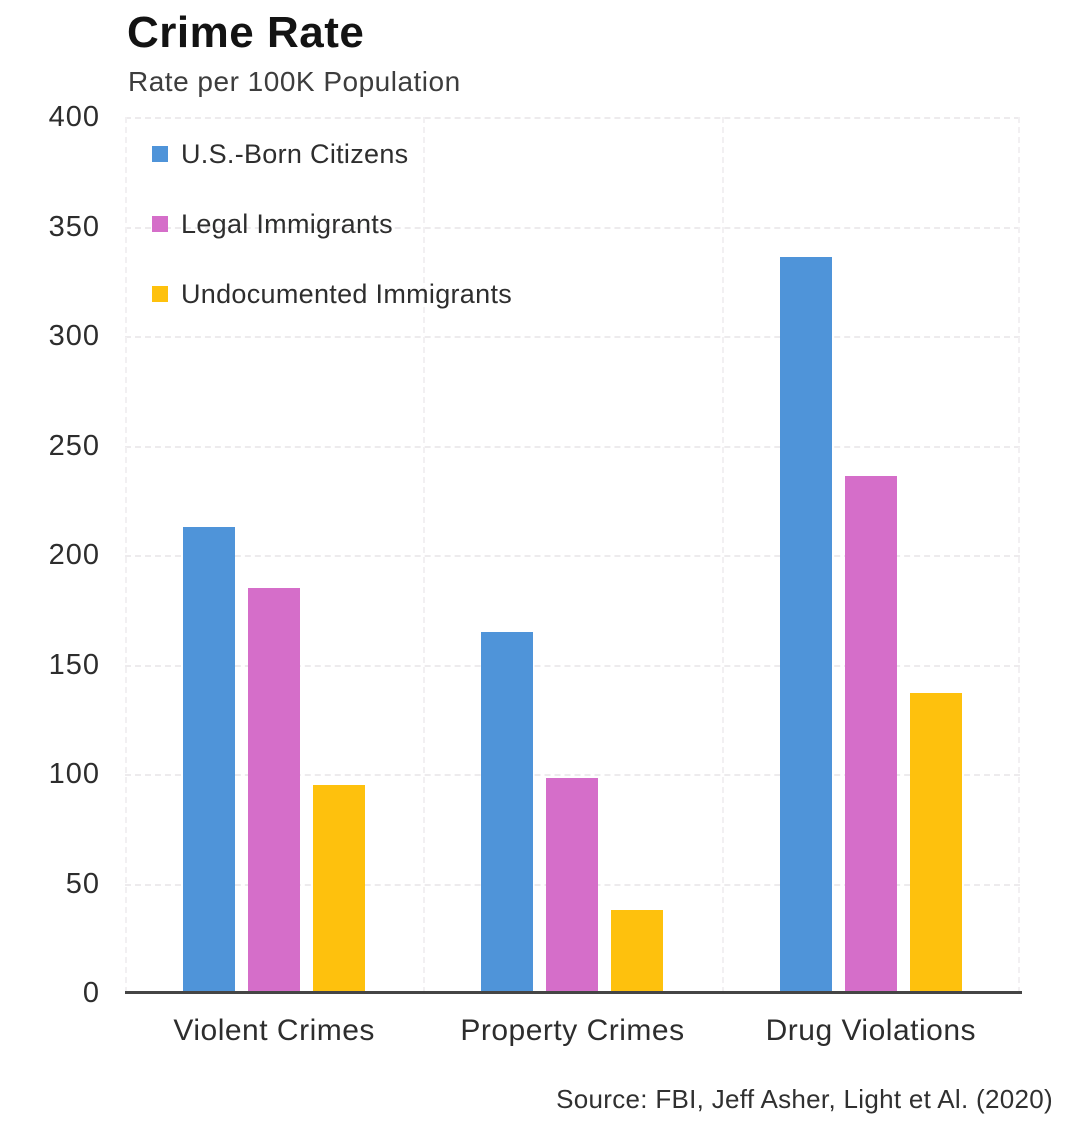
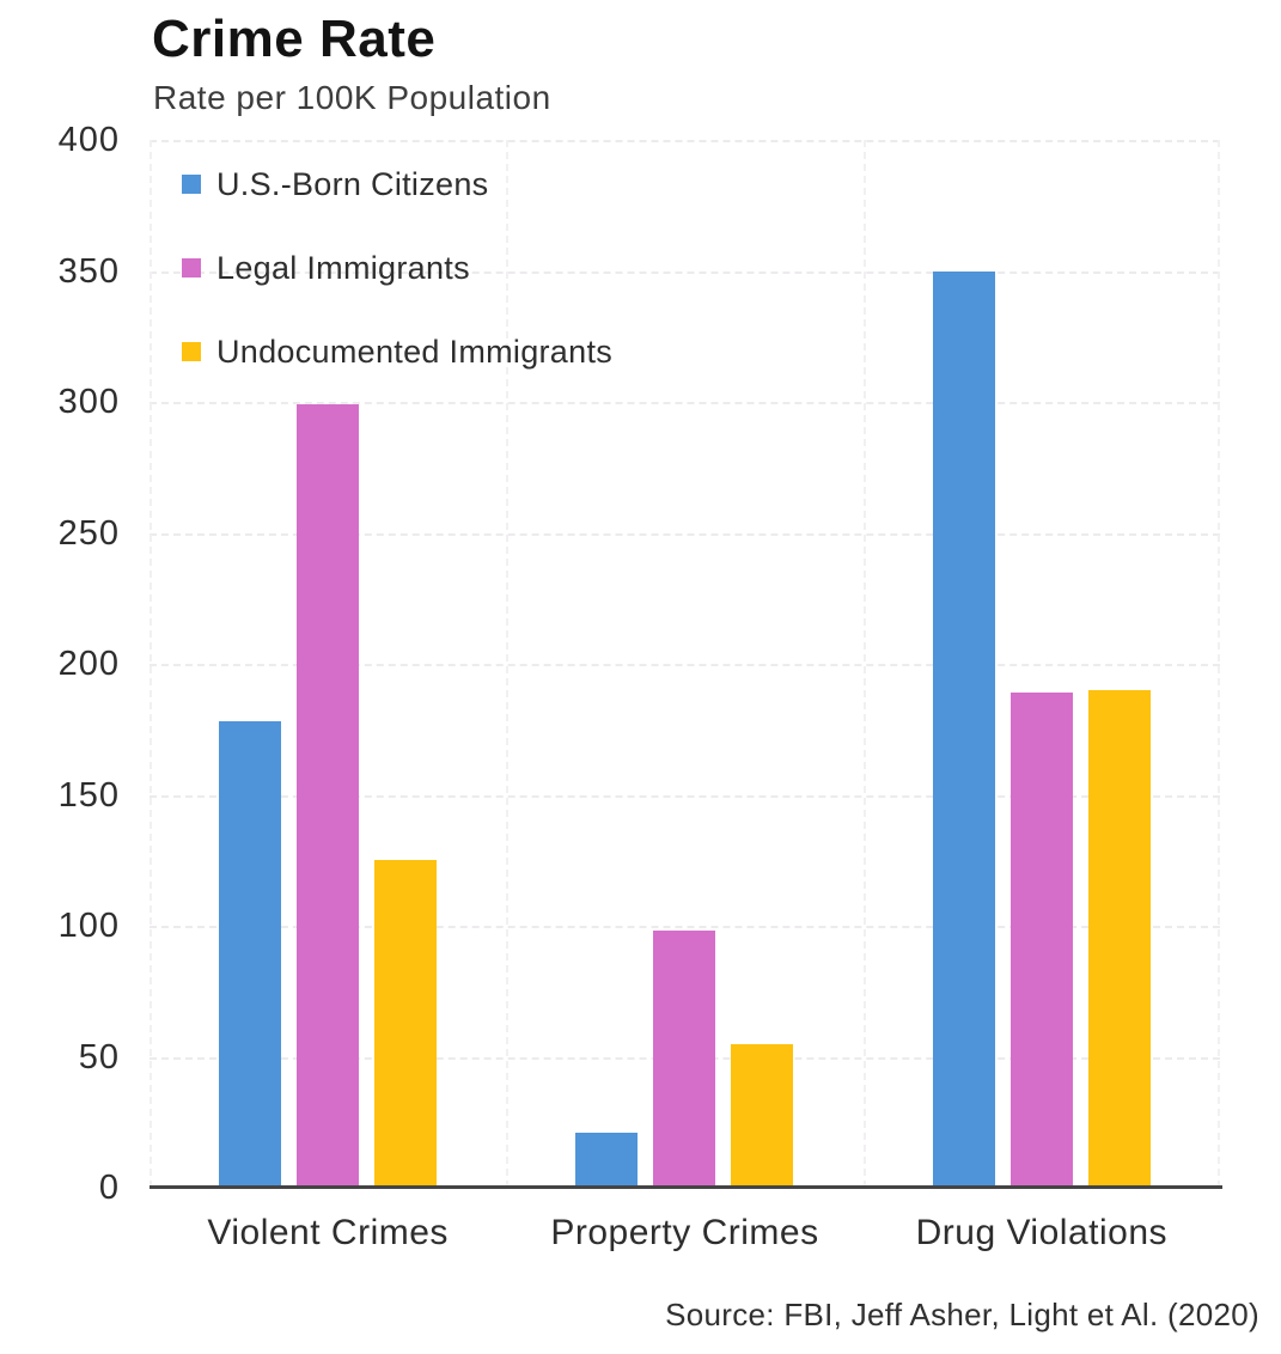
U.S.-Born Citizens/Violent Crimes: 213 -> 178
Legal Immigrants/Violent Crimes: 185 -> 299
Undocumented Immigrants/Violent Crimes: 95 -> 125
U.S.-Born Citizens/Property Crimes: 165 -> 21
Undocumented Immigrants/Property Crimes: 38 -> 55
U.S.-Born Citizens/Drug Violations: 336 -> 350
Legal Immigrants/Drug Violations: 236 -> 189
Undocumented Immigrants/Drug Violations: 137 -> 190
